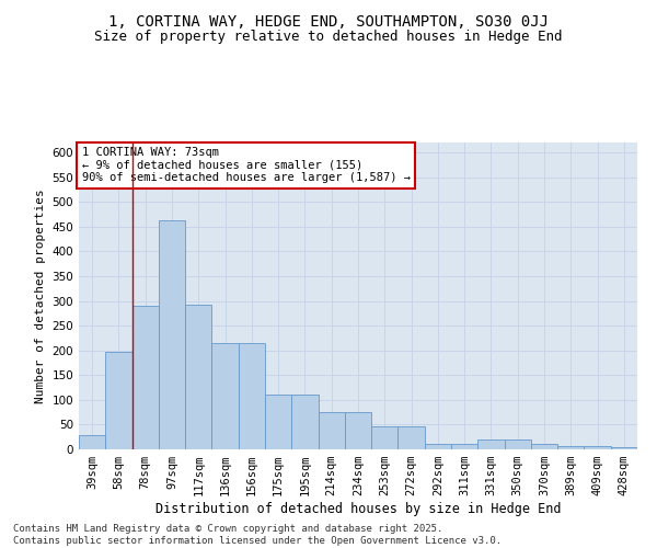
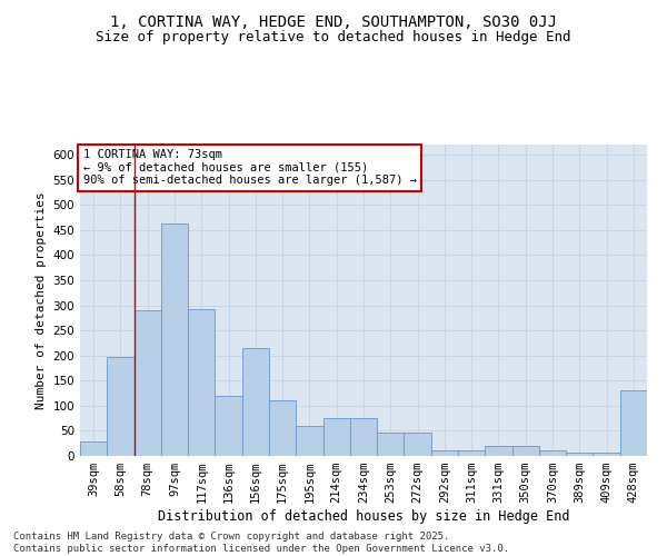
136sqm: 215 -> 120
195sqm: 110 -> 60
428sqm: 5 -> 130
